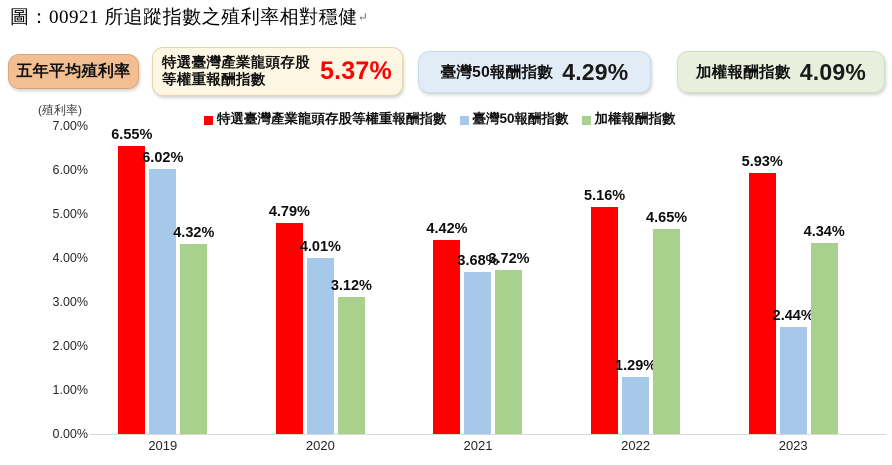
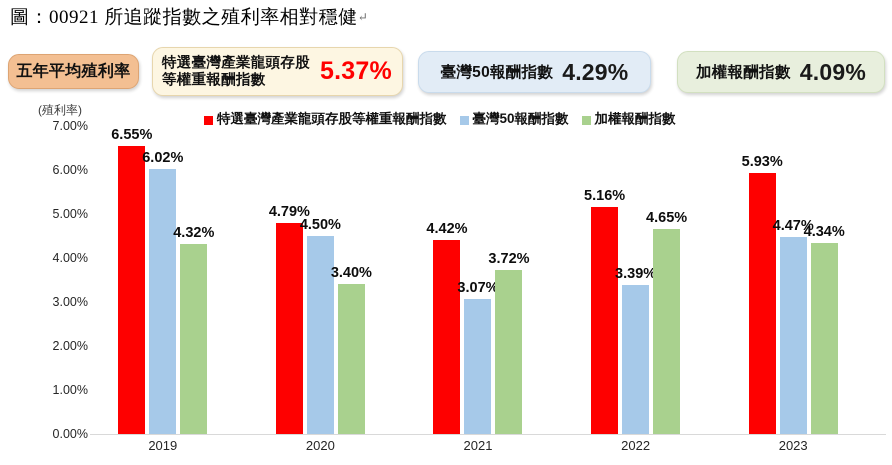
臺灣50報酬指數/2020: 4.01% -> 4.50%
加權報酬指數/2020: 3.12% -> 3.40%
臺灣50報酬指數/2021: 3.68% -> 3.07%
臺灣50報酬指數/2022: 1.29% -> 3.39%
臺灣50報酬指數/2023: 2.44% -> 4.47%
